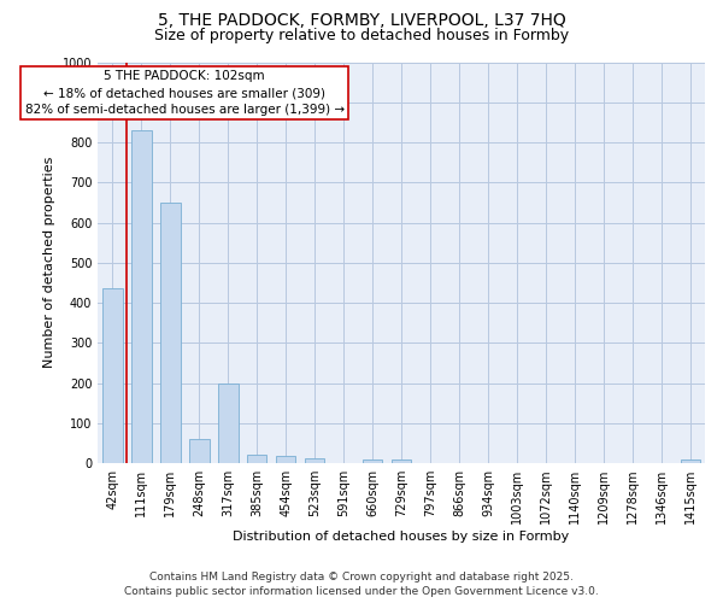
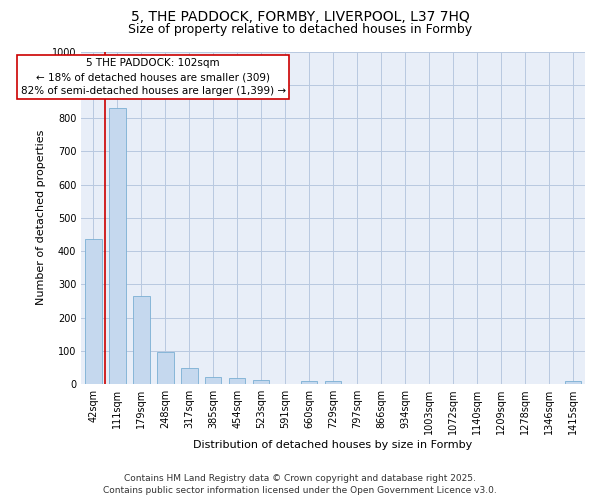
179sqm: 650 -> 265
248sqm: 60 -> 97
317sqm: 200 -> 47
